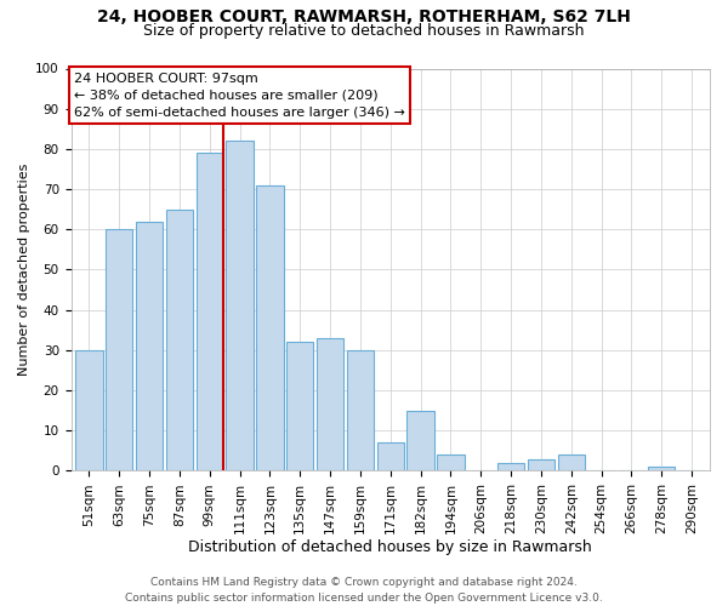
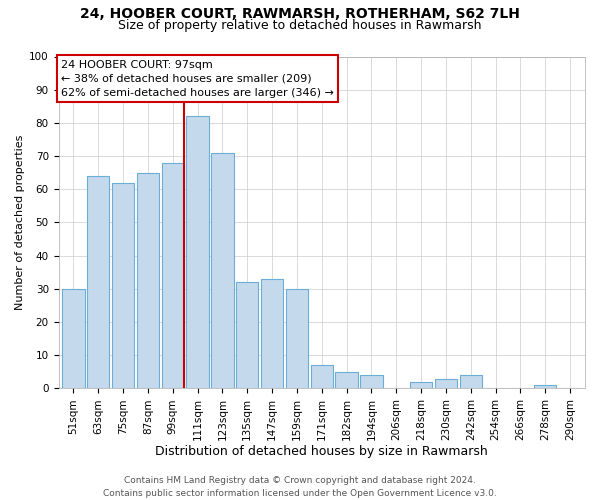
63sqm: 60 -> 64
99sqm: 79 -> 68
182sqm: 15 -> 5
